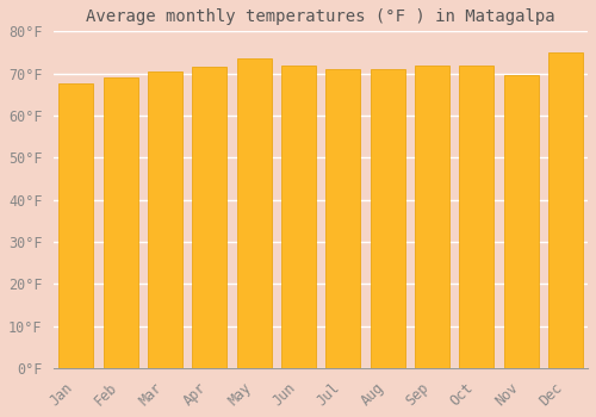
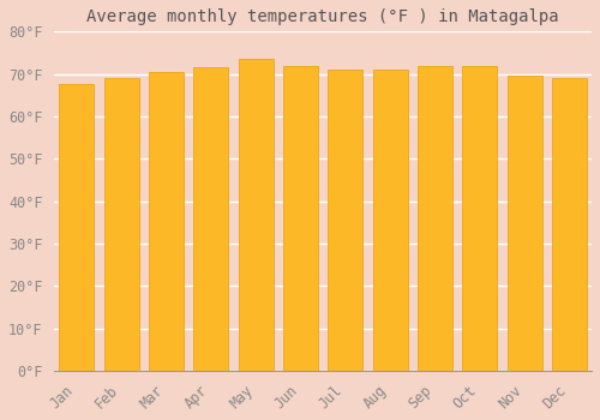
Dec: 75.0°F -> 69.0°F
